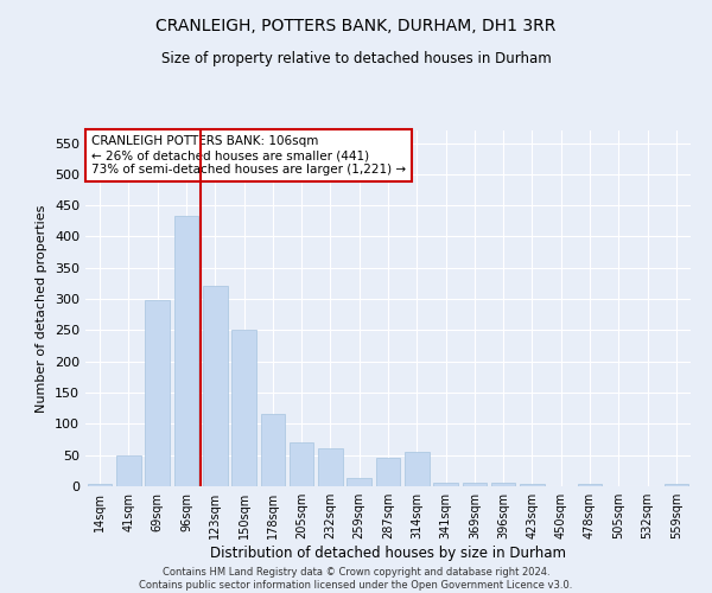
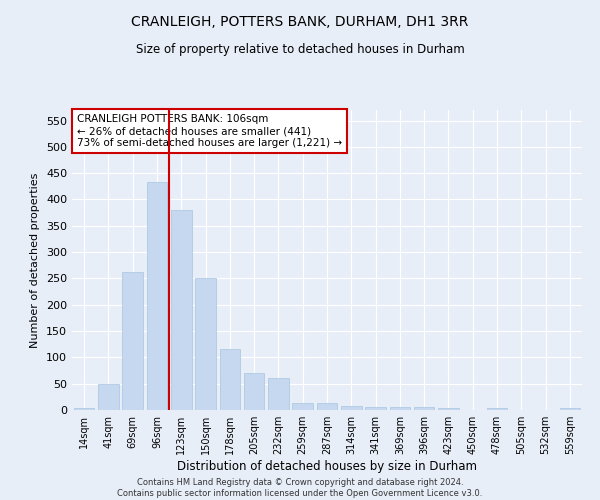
69sqm: 298 -> 263
123sqm: 322 -> 380
287sqm: 46 -> 13
314sqm: 56 -> 8
